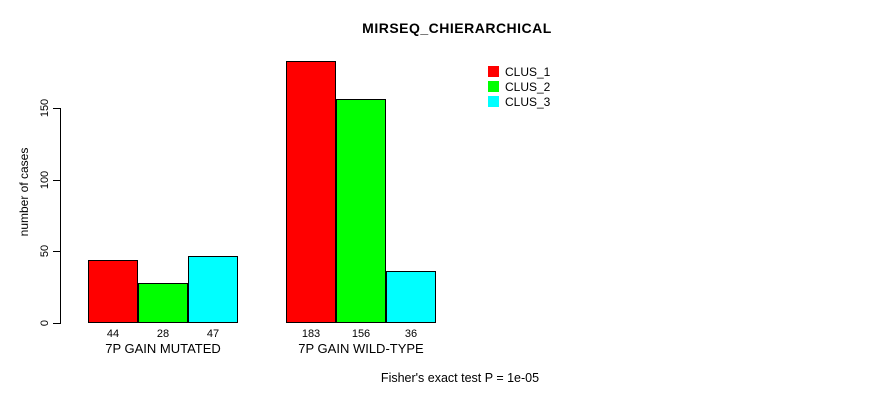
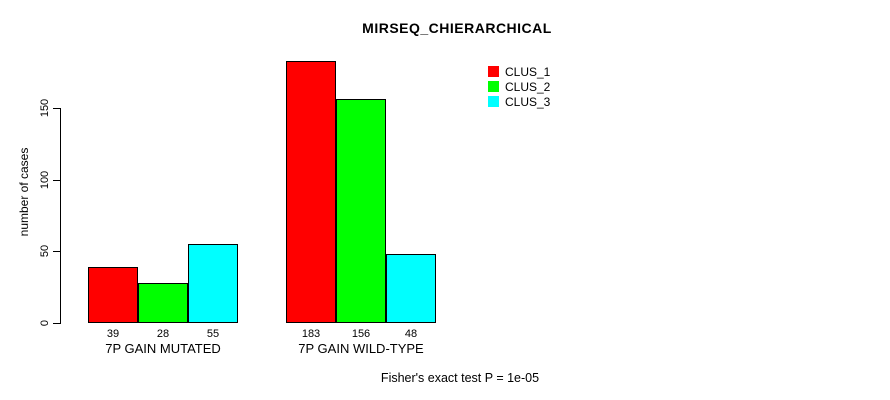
CLUS_1/7P GAIN MUTATED: 44 -> 39
CLUS_3/7P GAIN MUTATED: 47 -> 55
CLUS_3/7P GAIN WILD-TYPE: 36 -> 48
